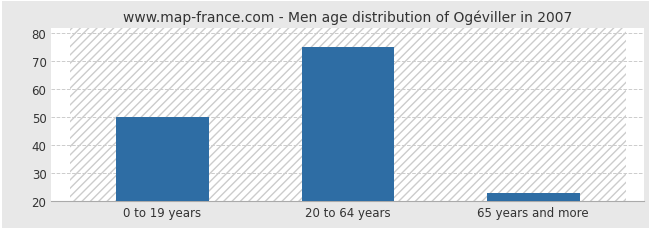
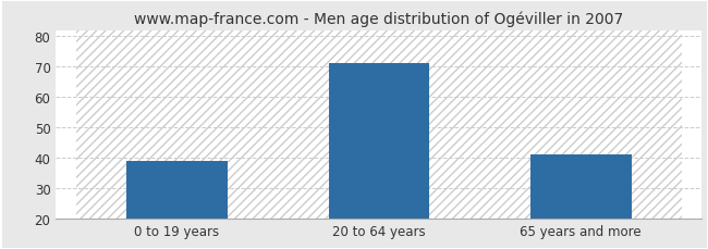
0 to 19 years: 50 -> 39
20 to 64 years: 75 -> 71
65 years and more: 23 -> 41
